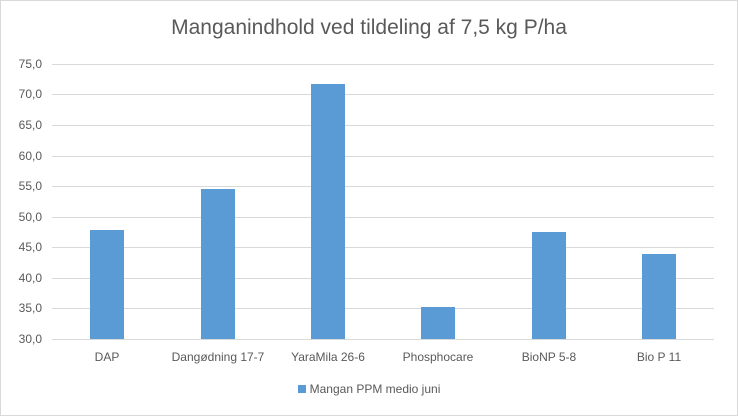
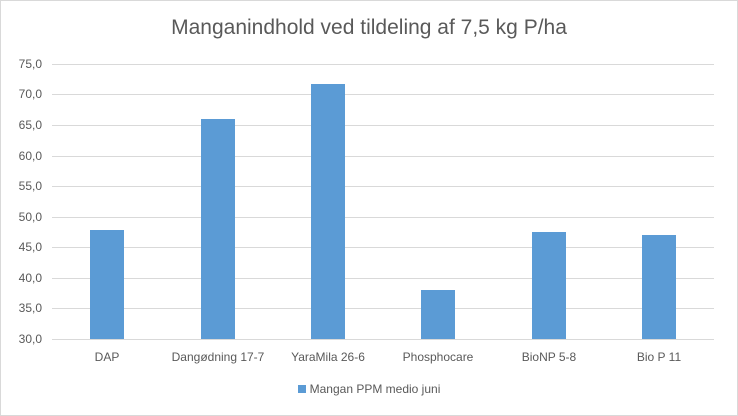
Dangødning 17-7: 54 -> 66
Phosphocare: 35 -> 38
Bio P 11: 44 -> 47
